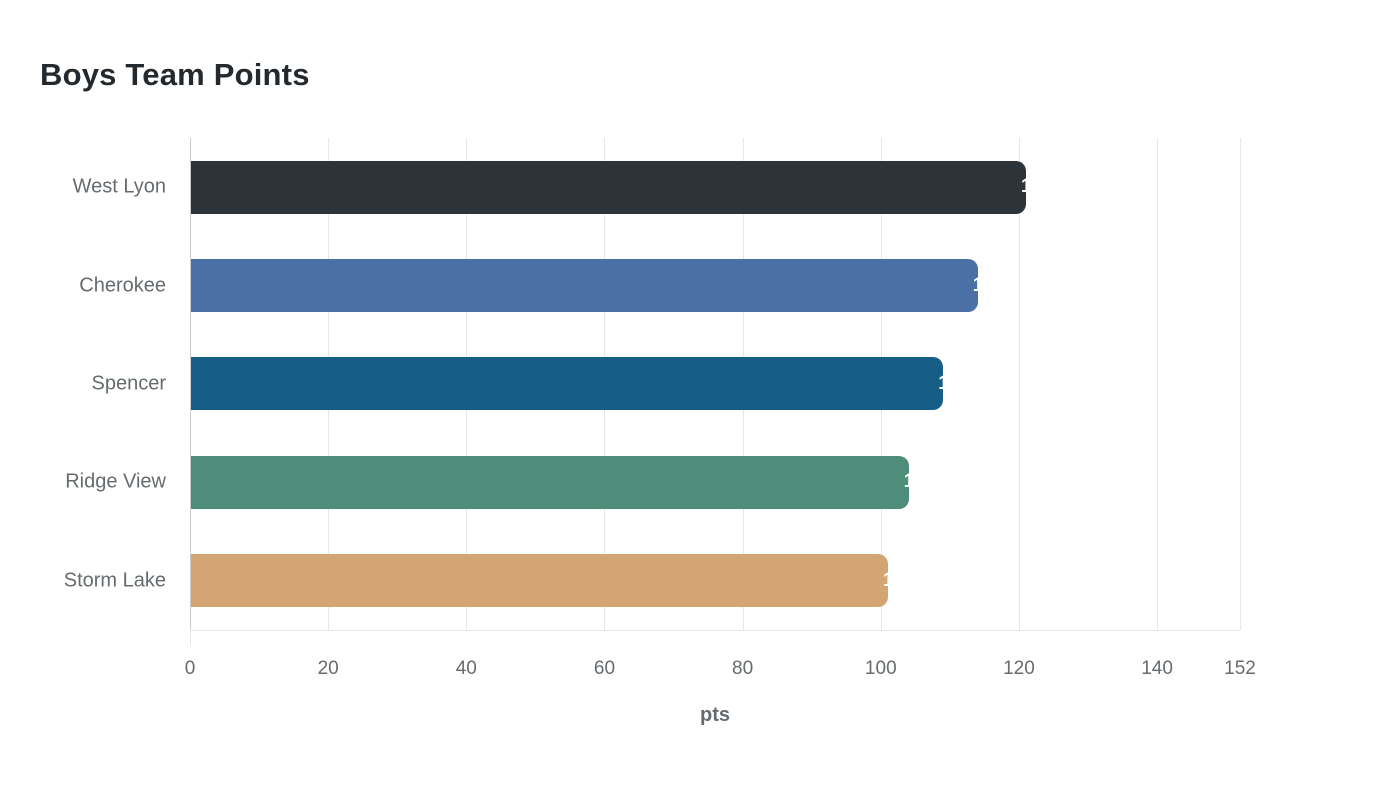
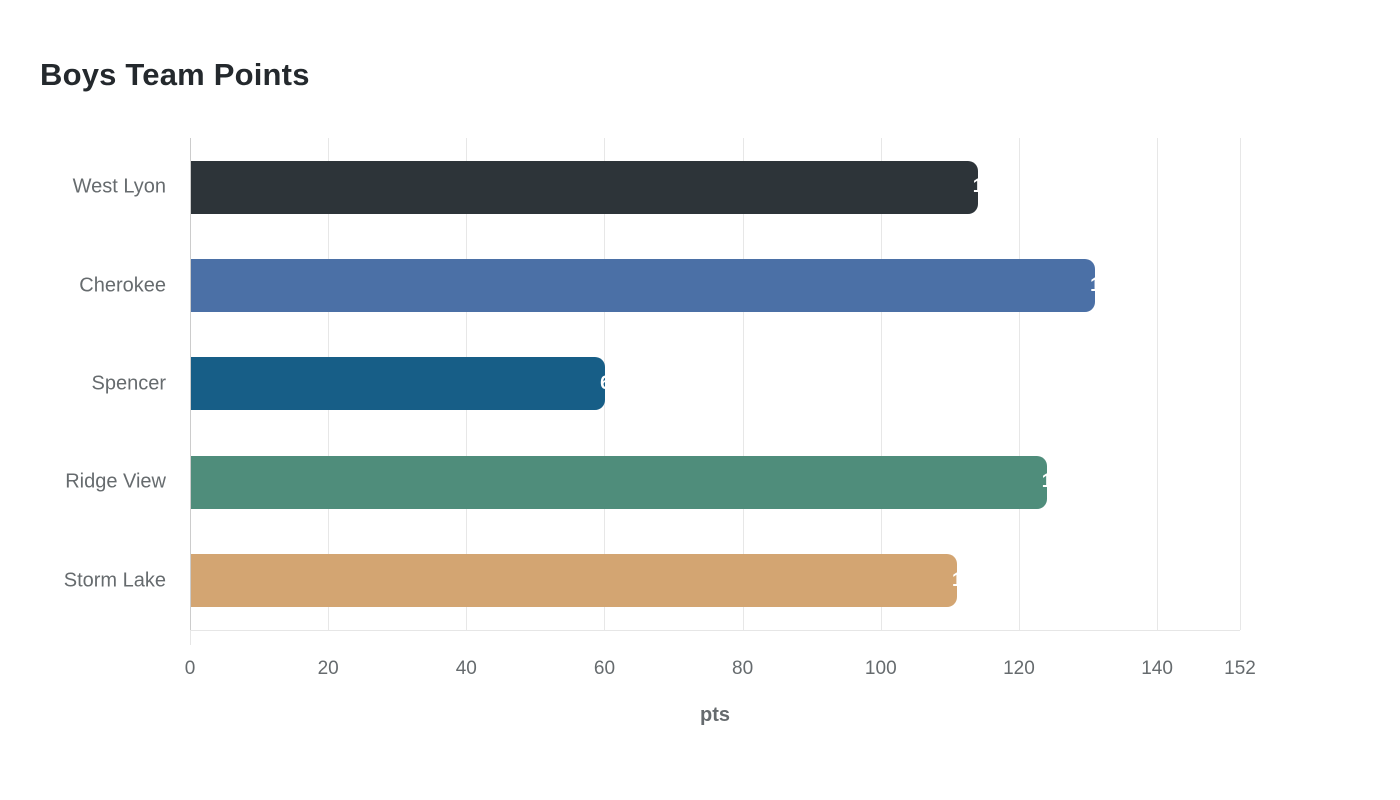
West Lyon: 121 -> 114
Cherokee: 114 -> 131
Spencer: 109 -> 60
Ridge View: 104 -> 124
Storm Lake: 101 -> 111
